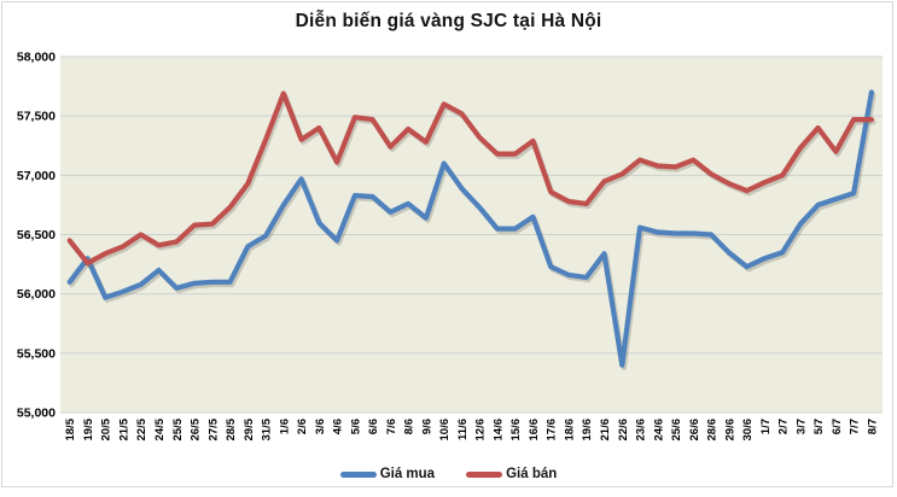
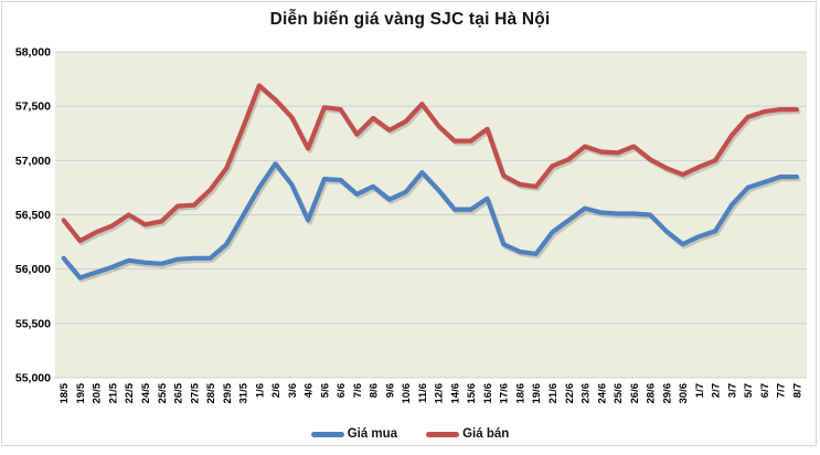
Giá mua/19/5: 56300 -> 55900
Giá mua/24/5: 56200 -> 56100
Giá mua/29/5: 56400 -> 56200
Giá bán/2/6: 57300 -> 57600
Giá mua/3/6: 56600 -> 56800
Giá mua/10/6: 57100 -> 56700
Giá bán/10/6: 57600 -> 57400
Giá mua/22/6: 55400 -> 56400
Giá bán/6/7: 57200 -> 57400
Giá mua/8/7: 57700 -> 56800
